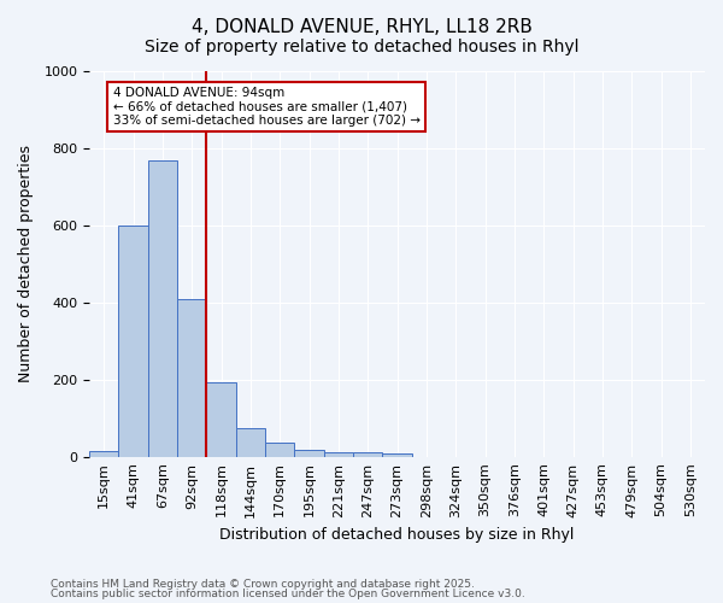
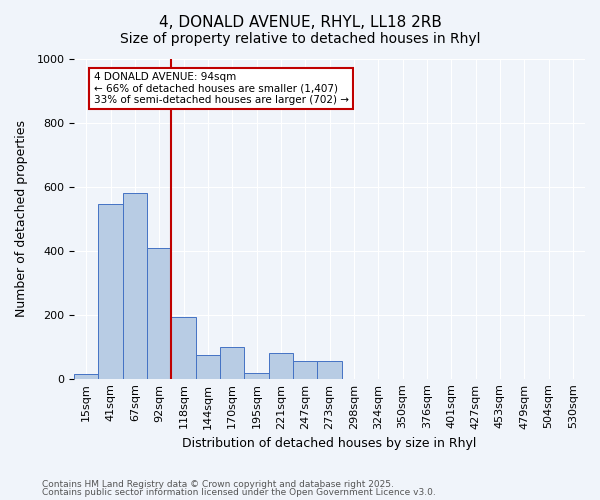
41sqm: 600 -> 545
67sqm: 770 -> 580
170sqm: 38 -> 100
221sqm: 12 -> 80
247sqm: 13 -> 55
273sqm: 8 -> 55
